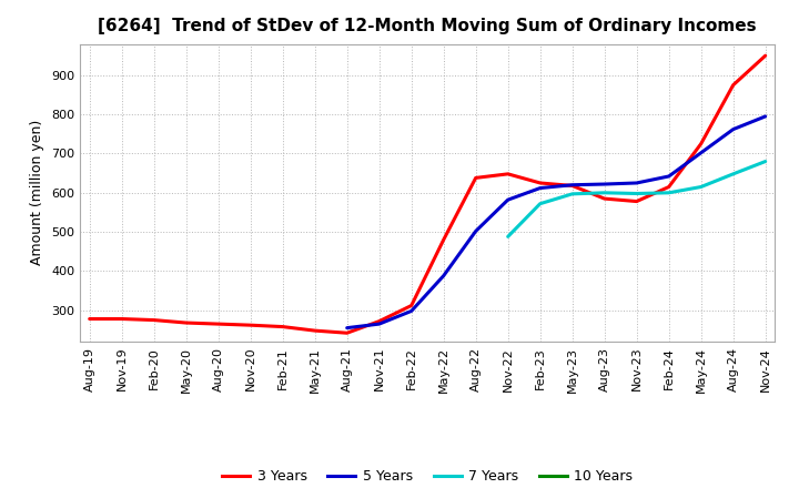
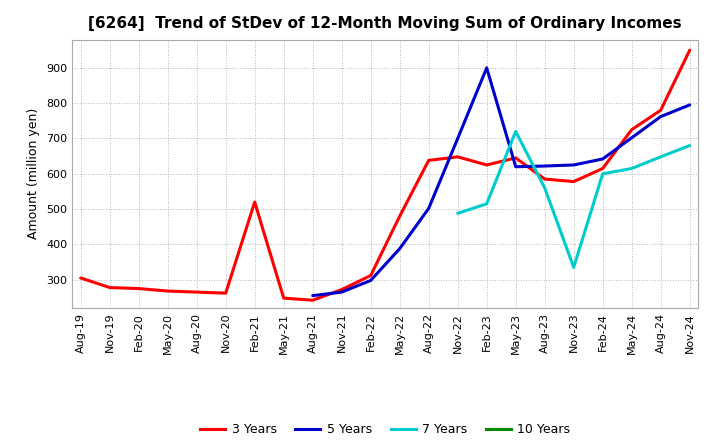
3 Years/Aug-19: 278 -> 305
3 Years/Feb-21: 258 -> 520
5 Years/Nov-22: 582 -> 700
5 Years/Feb-23: 612 -> 900
7 Years/Feb-23: 572 -> 515
3 Years/May-23: 618 -> 645
7 Years/May-23: 597 -> 720
7 Years/Aug-23: 600 -> 560
7 Years/Nov-23: 598 -> 335
3 Years/Aug-24: 875 -> 780
